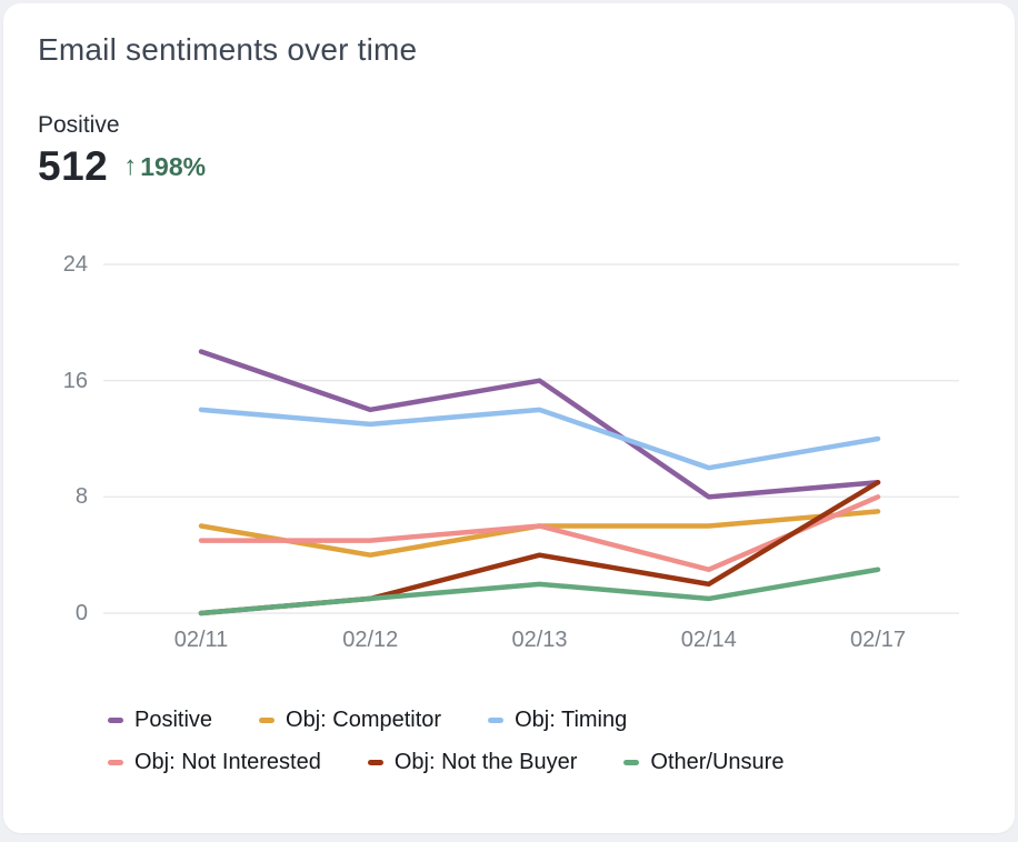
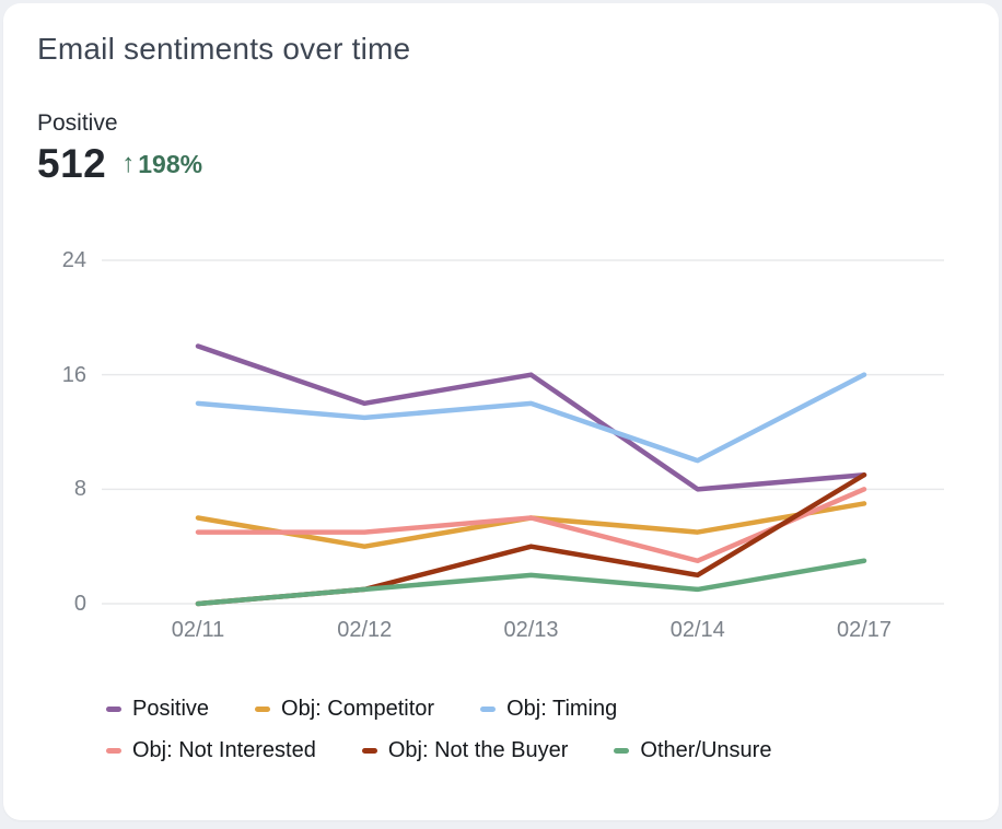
Obj: Competitor/02/14: 6 -> 5
Obj: Timing/02/17: 12 -> 16
